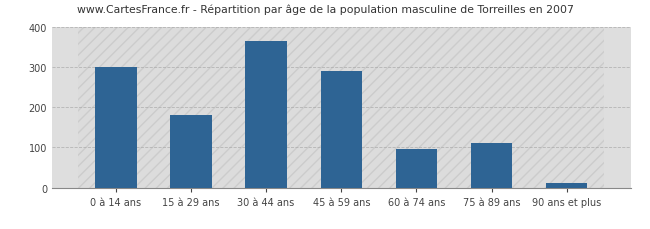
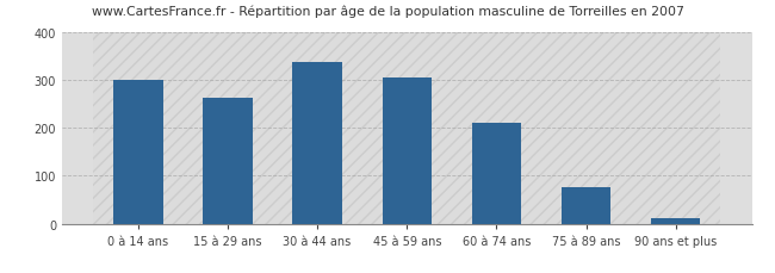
15 à 29 ans: 180 -> 263
30 à 44 ans: 365 -> 336
45 à 59 ans: 290 -> 305
60 à 74 ans: 95 -> 210
75 à 89 ans: 110 -> 76
